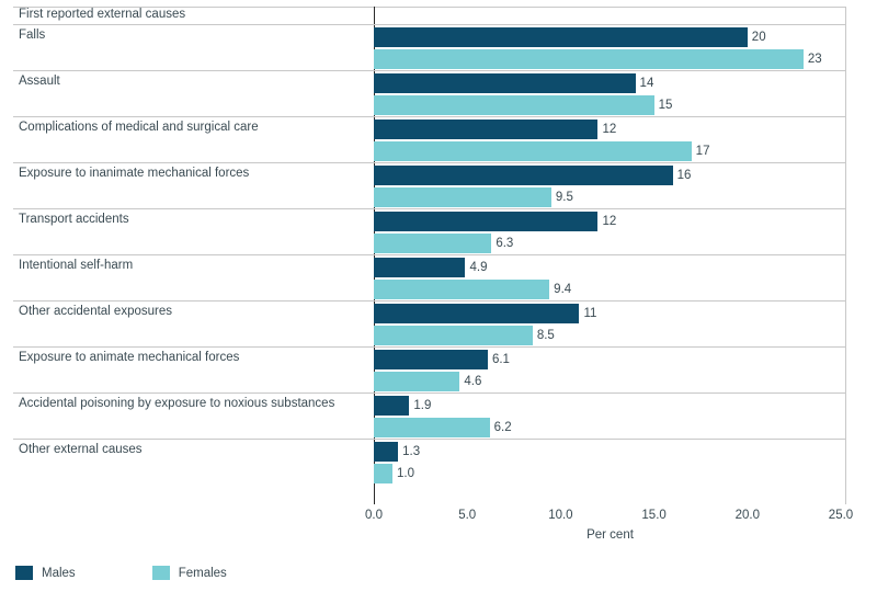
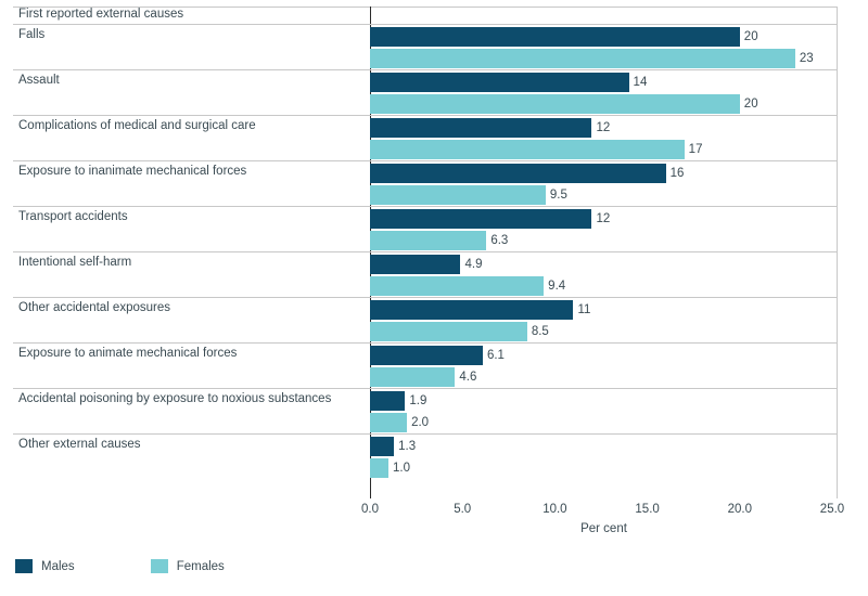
Females/Assault: 15 -> 20
Females/Accidental poisoning by exposure to noxious substances: 6.2 -> 2.0
